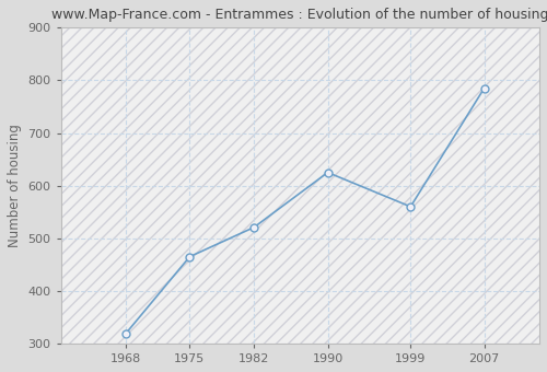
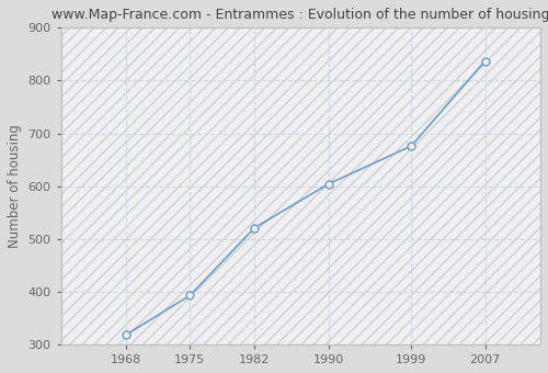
1975: 465 -> 393
1990: 625 -> 604
1999: 560 -> 676
2007: 785 -> 837
